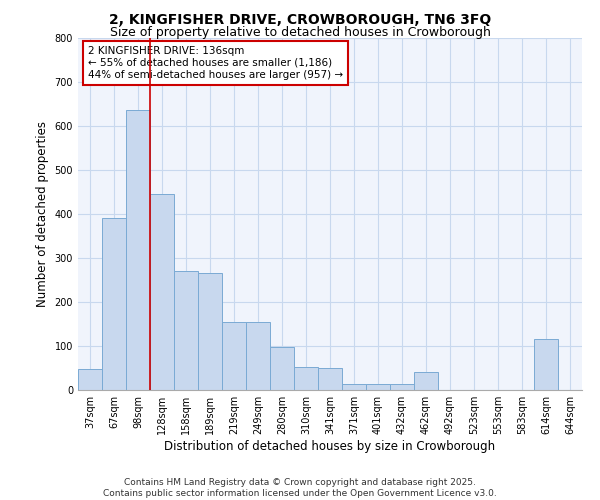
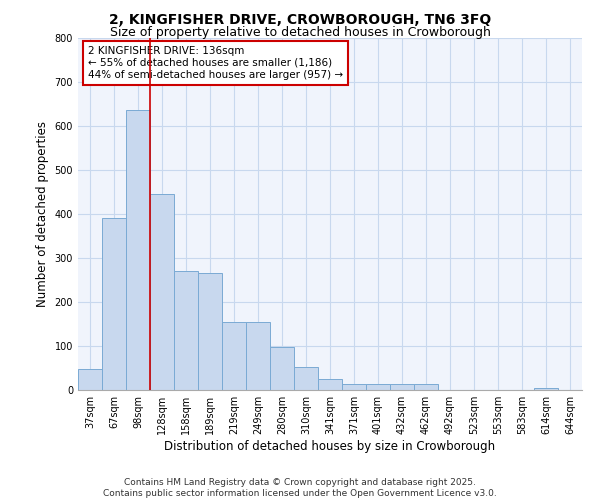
341sqm: 50 -> 25
462sqm: 40 -> 13
614sqm: 115 -> 5
